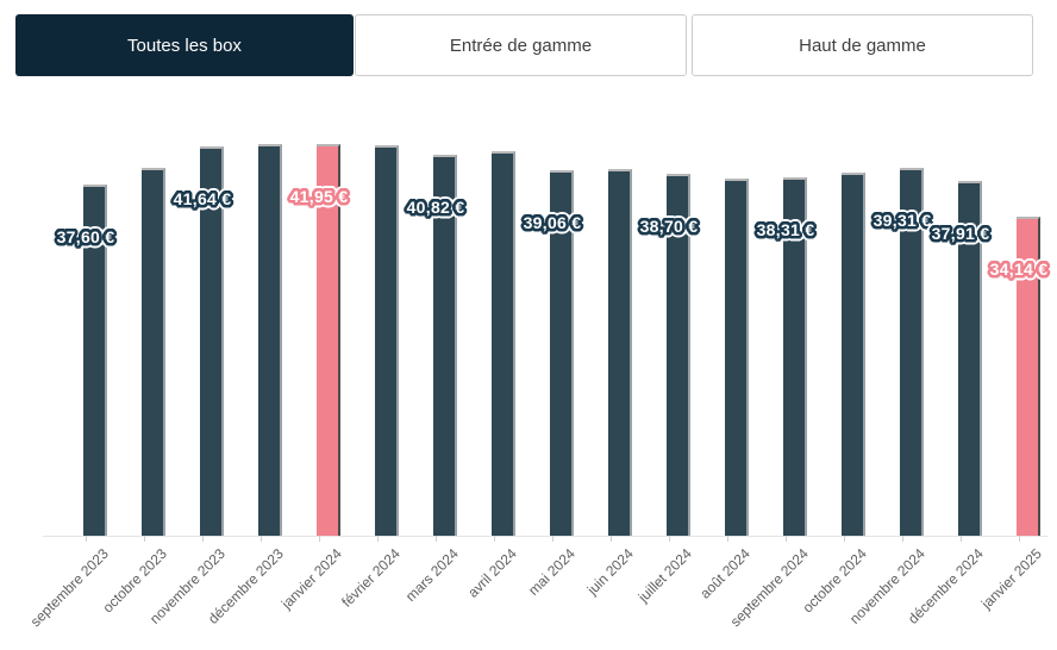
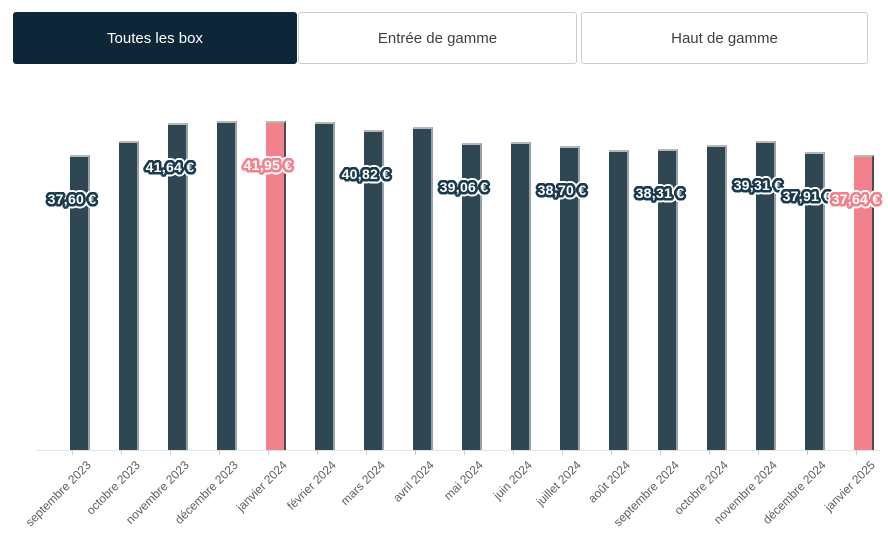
janvier 2025: 34,14 -> 37,64
